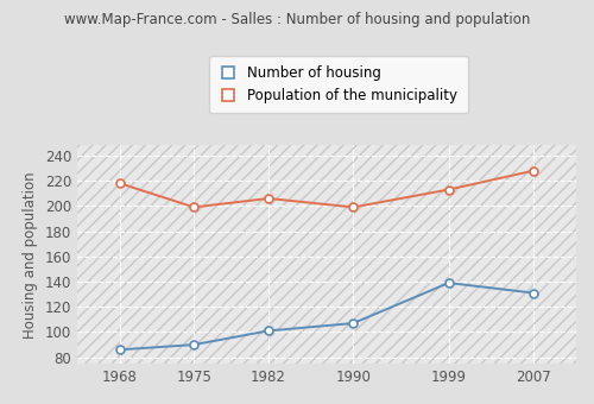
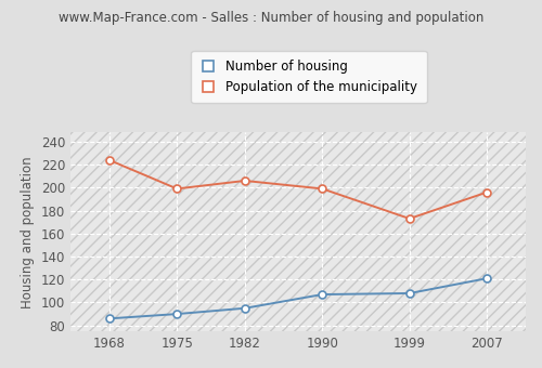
Population of the municipality/1968: 218 -> 224
Number of housing/1982: 101 -> 95
Number of housing/1999: 139 -> 108
Population of the municipality/1999: 213 -> 173
Number of housing/2007: 131 -> 121
Population of the municipality/2007: 228 -> 196
